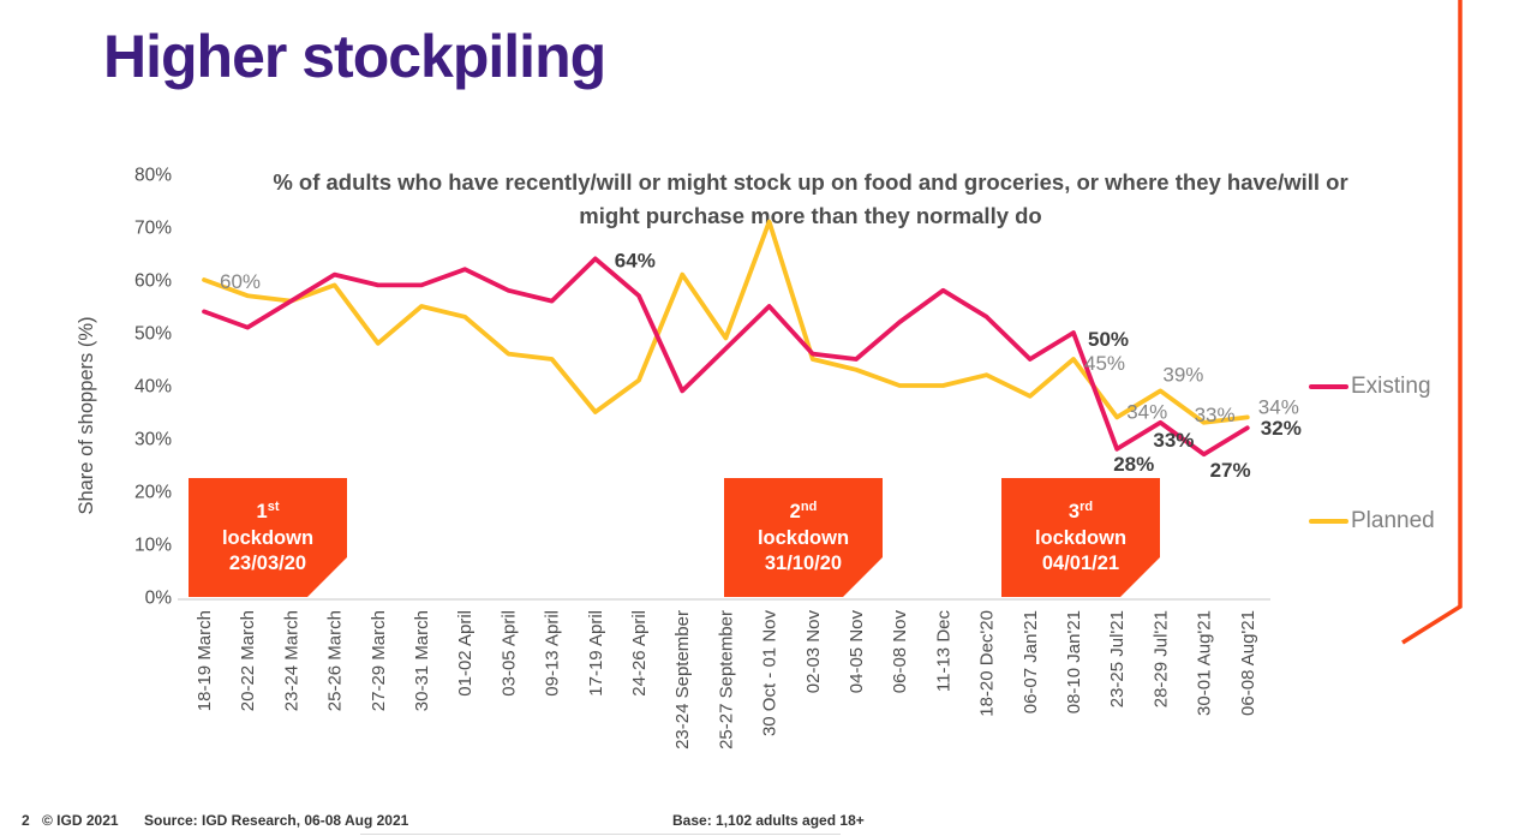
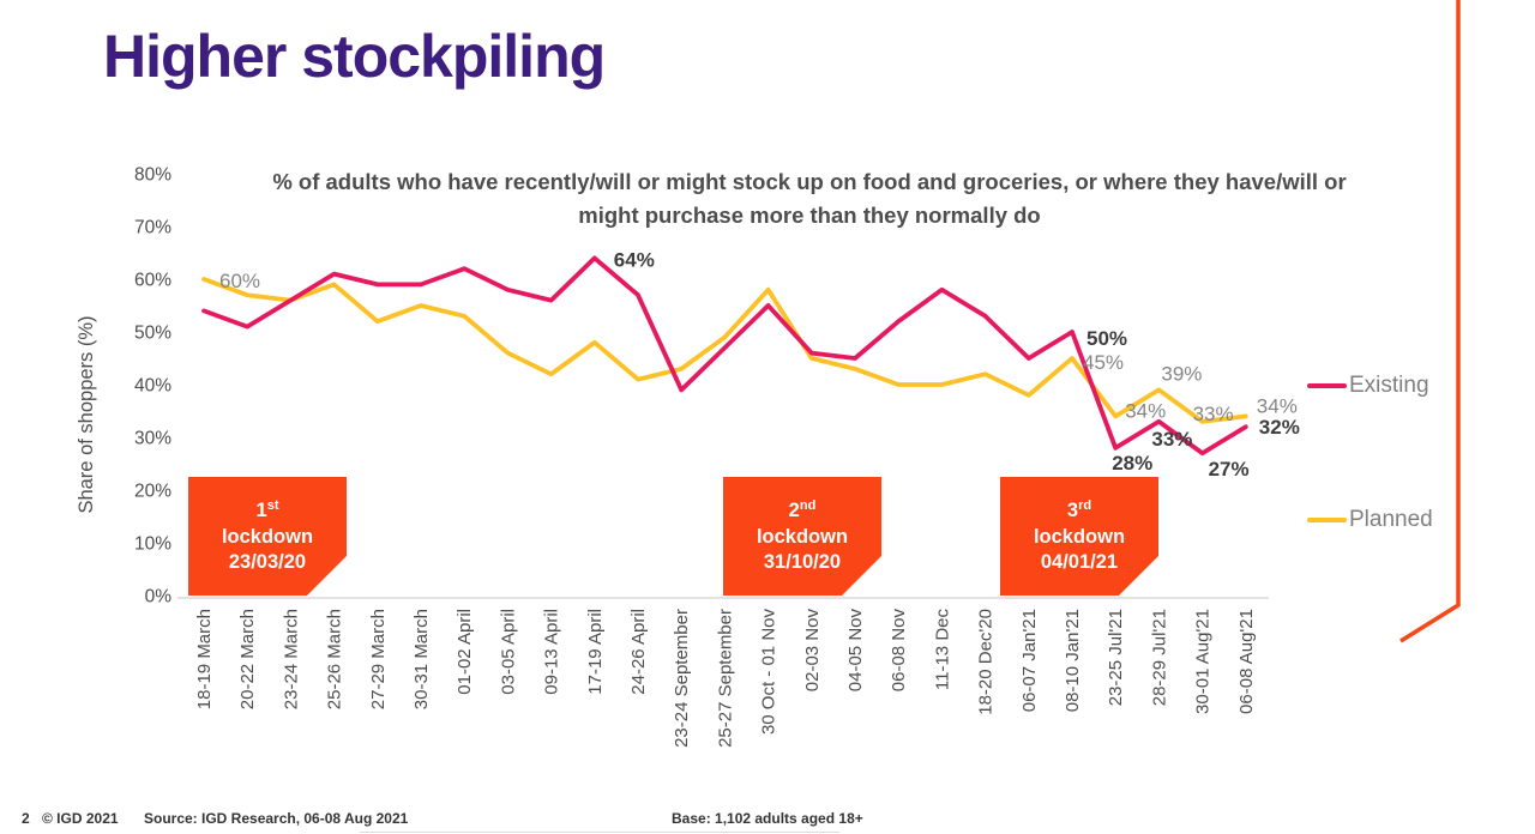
Planned/27-29 March: 48% -> 52%
Planned/09-13 April: 45% -> 42%
Planned/17-19 April: 35% -> 48%
Planned/23-24 September: 61% -> 43%
Planned/30 Oct - 01 Nov: 71% -> 58%
